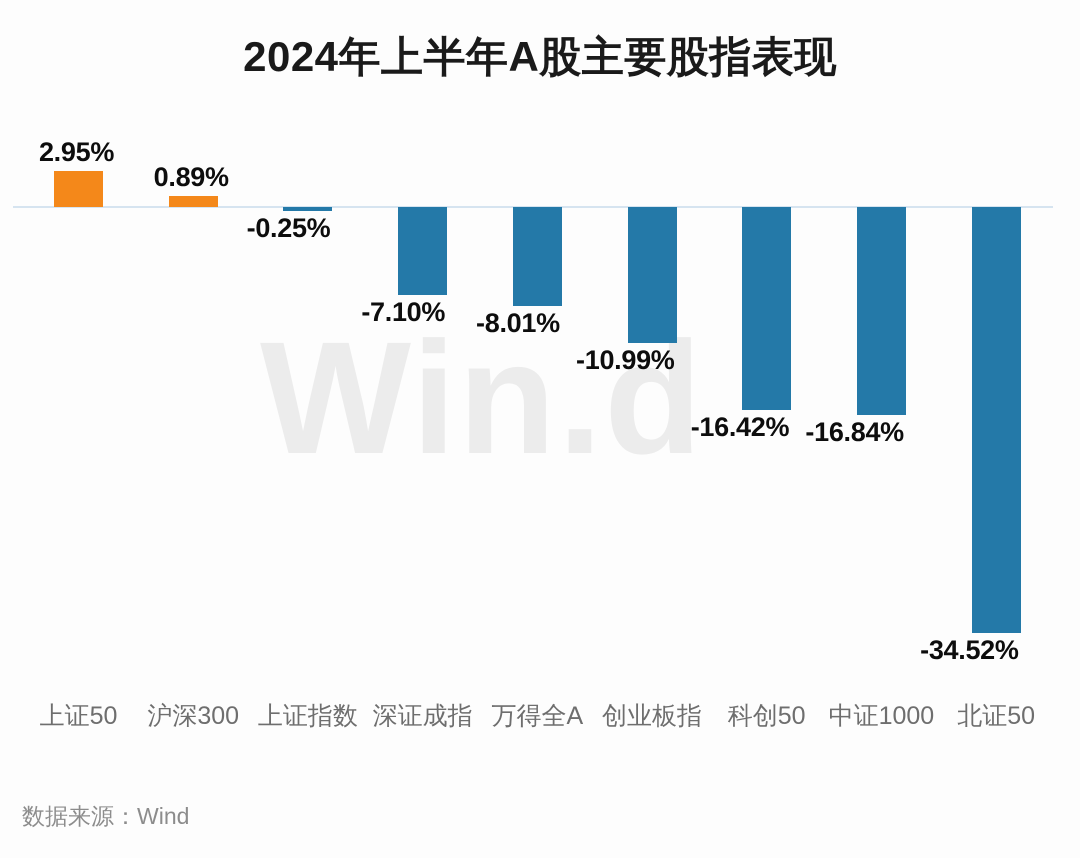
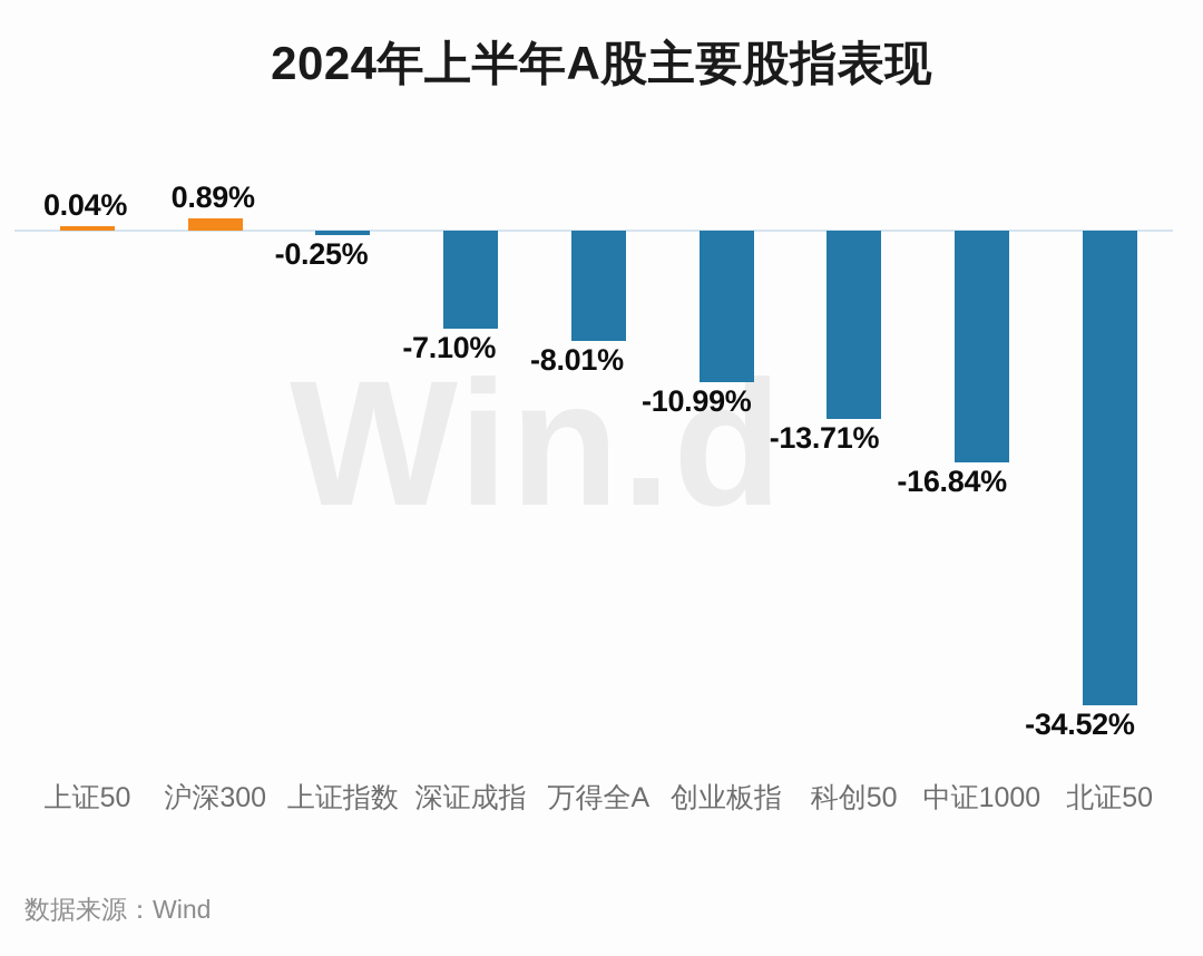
上证50: 2.95% -> 0.04%
科创50: -16.42% -> -13.71%
